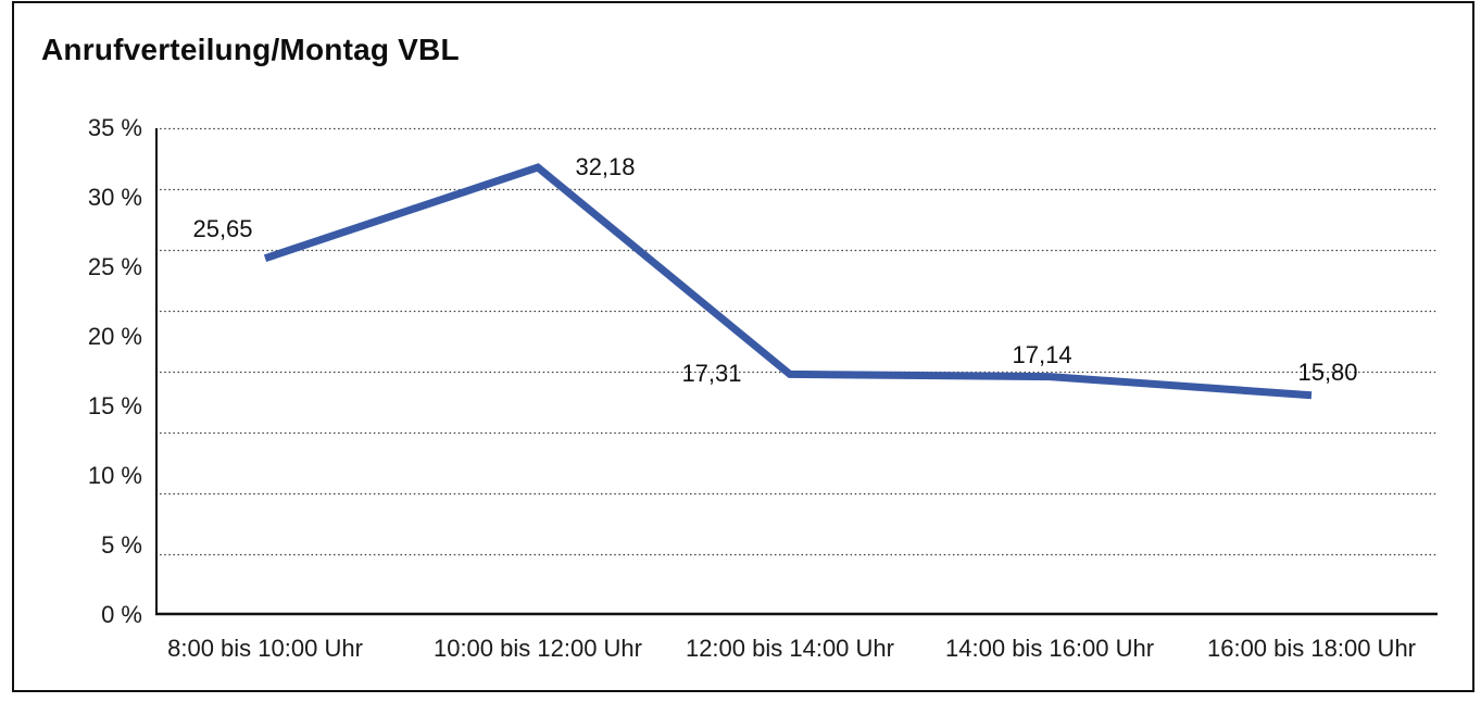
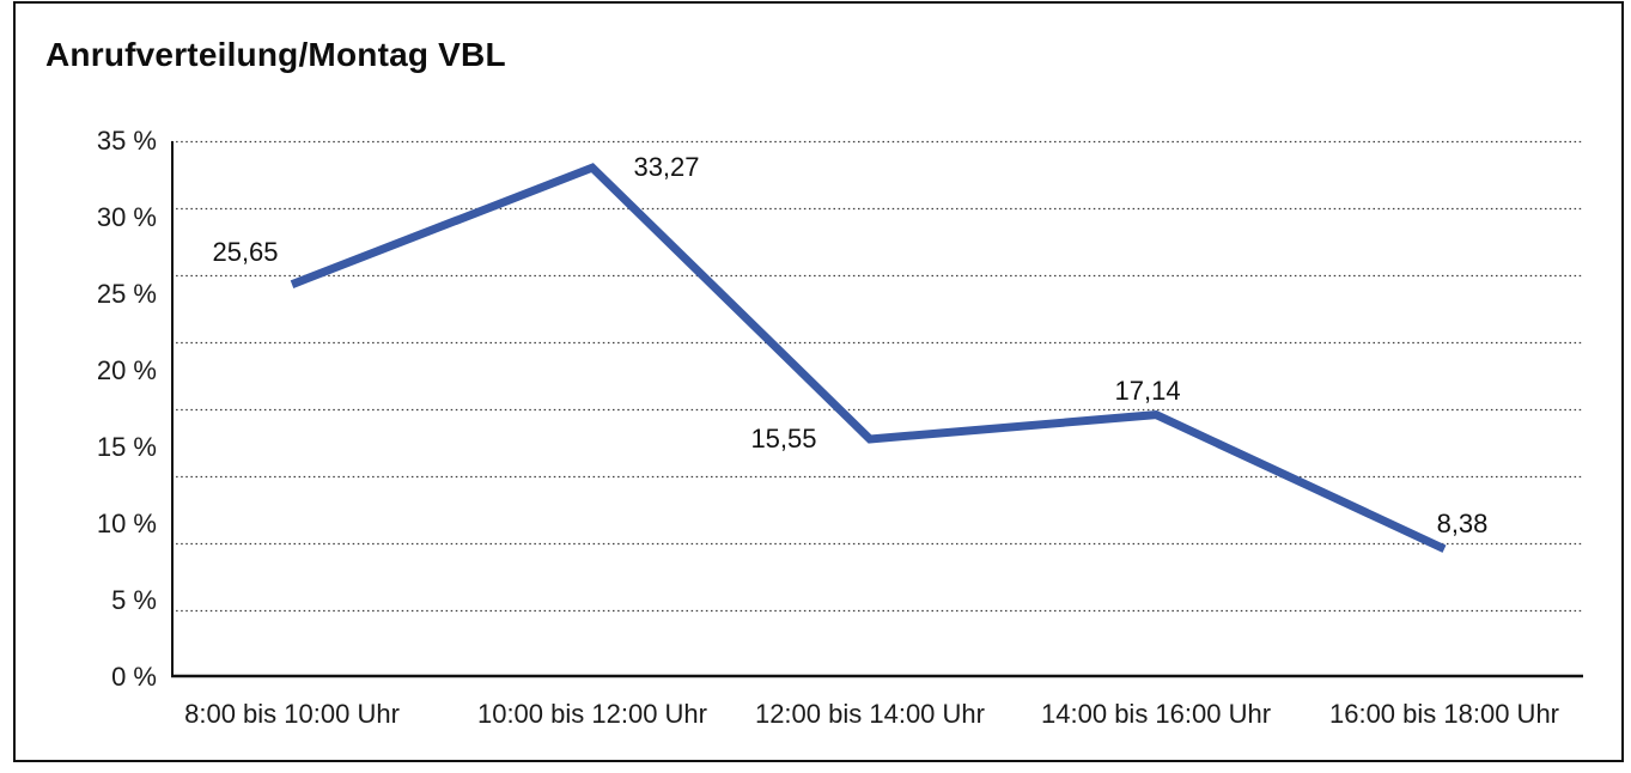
10:00 bis 12:00 Uhr: 32,18 -> 33,27
12:00 bis 14:00 Uhr: 17,31 -> 15,55
16:00 bis 18:00 Uhr: 15,80 -> 8,38
